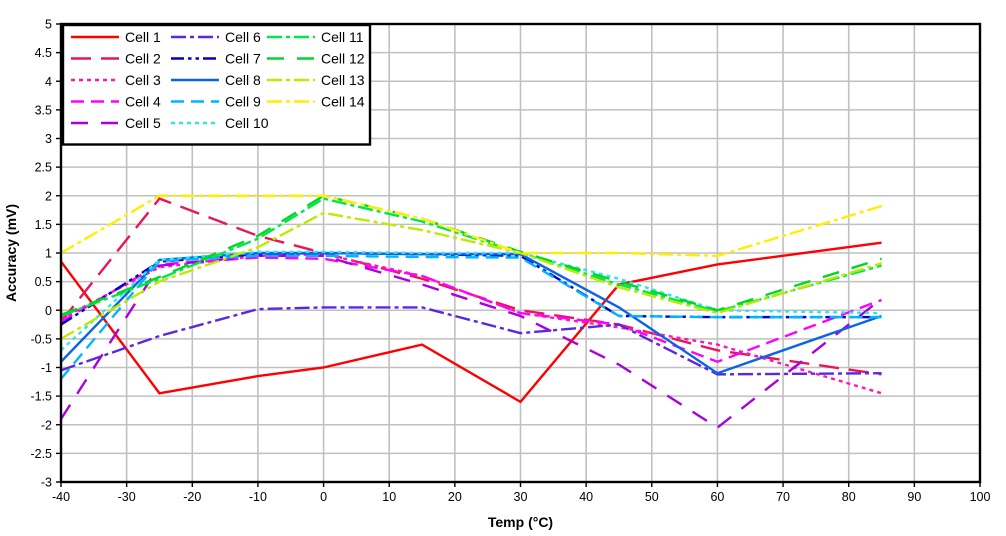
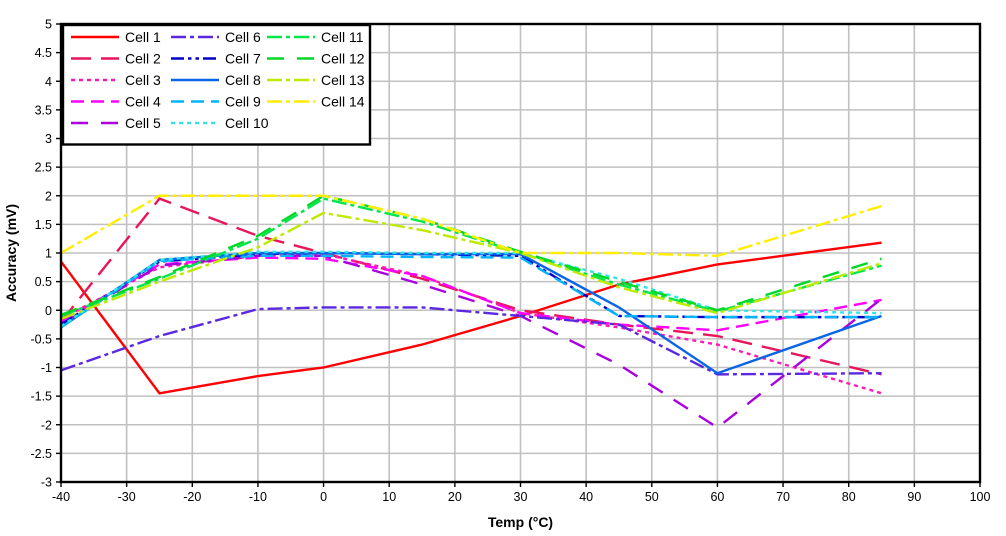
Cell 5/-40: -1.9 -> -0.2
Cell 8/-40: -0.9 -> -0.3
Cell 9/-40: -1.2 -> -0.3
Cell 10/-40: -0.7 -> -0.3
Cell 13/-40: -0.5 -> -0.1
Cell 1/30: -1.6 -> -0.1
Cell 6/30: -0.4 -> -0.1
Cell 2/60: -0.7 -> -0.5
Cell 4/60: -0.9 -> -0.3
